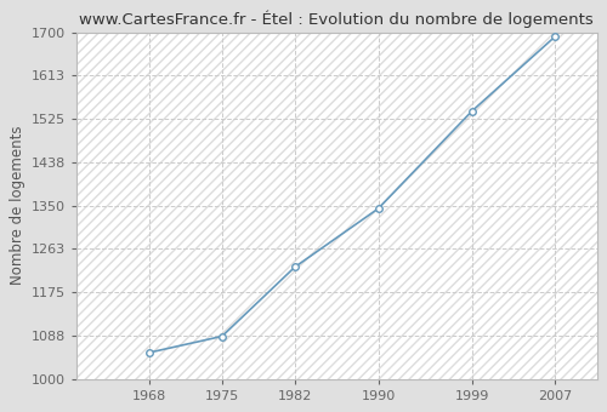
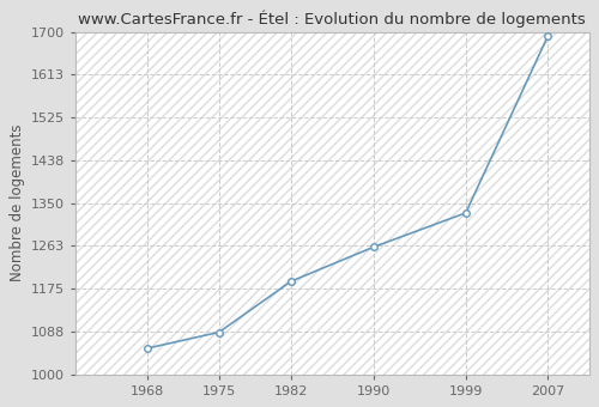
1982: 1226 -> 1190
1990: 1344 -> 1260
1999: 1541 -> 1330
